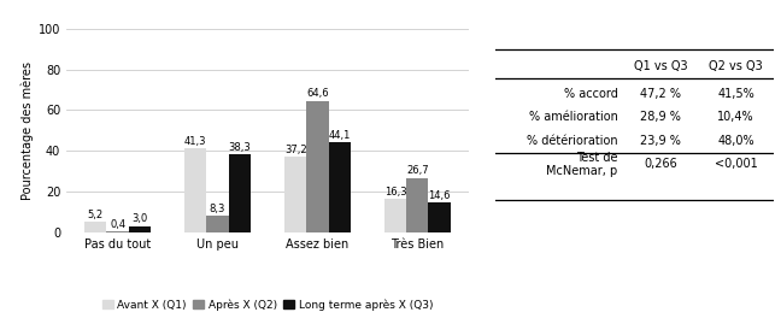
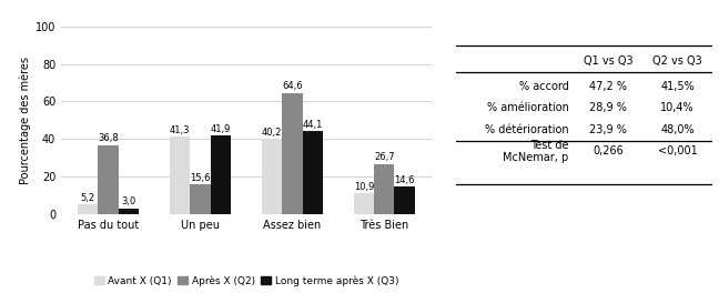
Après X (Q2)/Pas du tout: 0,4 -> 36,8
Après X (Q2)/Un peu: 8,3 -> 15,6
Long terme après X (Q3)/Un peu: 38,3 -> 41,9
Avant X (Q1)/Assez bien: 37,2 -> 40,2
Avant X (Q1)/Très Bien: 16,3 -> 10,9
